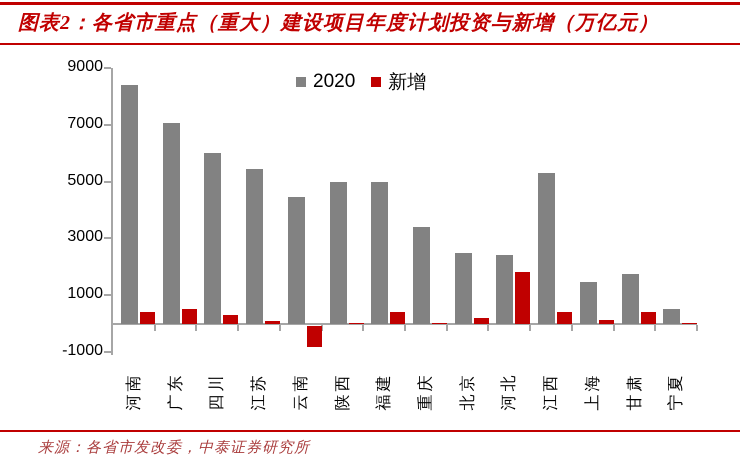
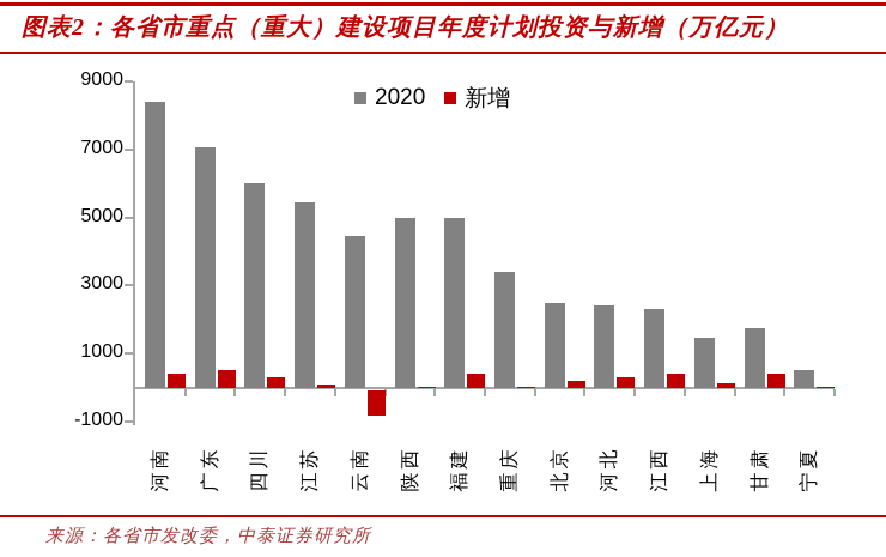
新增/河北: 1800 -> 300
2020/江西: 5300 -> 2300
